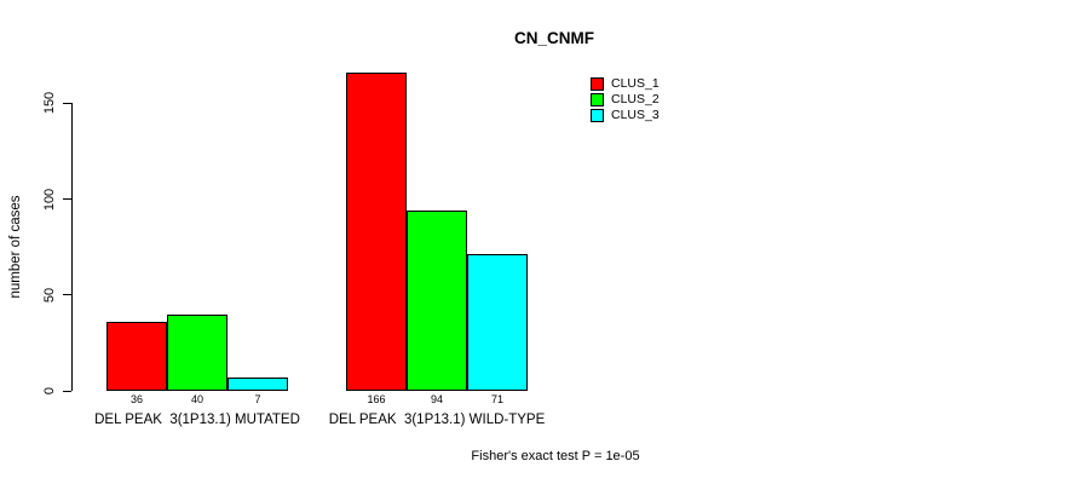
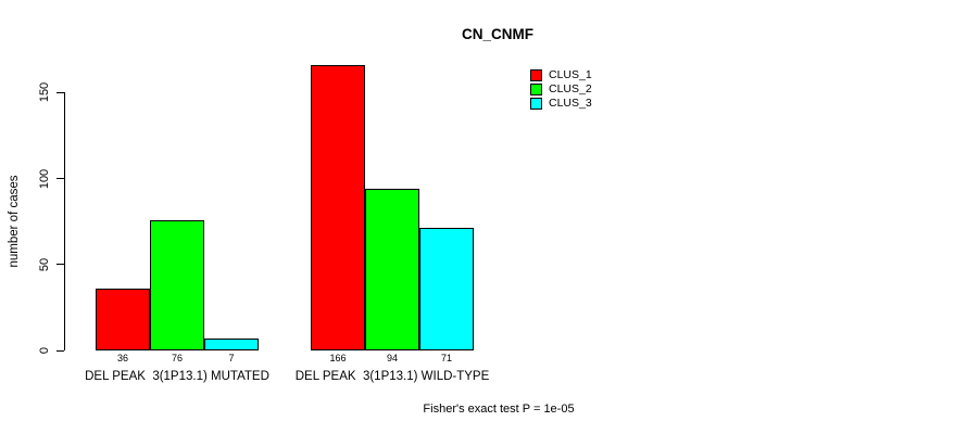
CLUS_2/DEL PEAK 3(1P13.1) MUTATED: 40 -> 76
